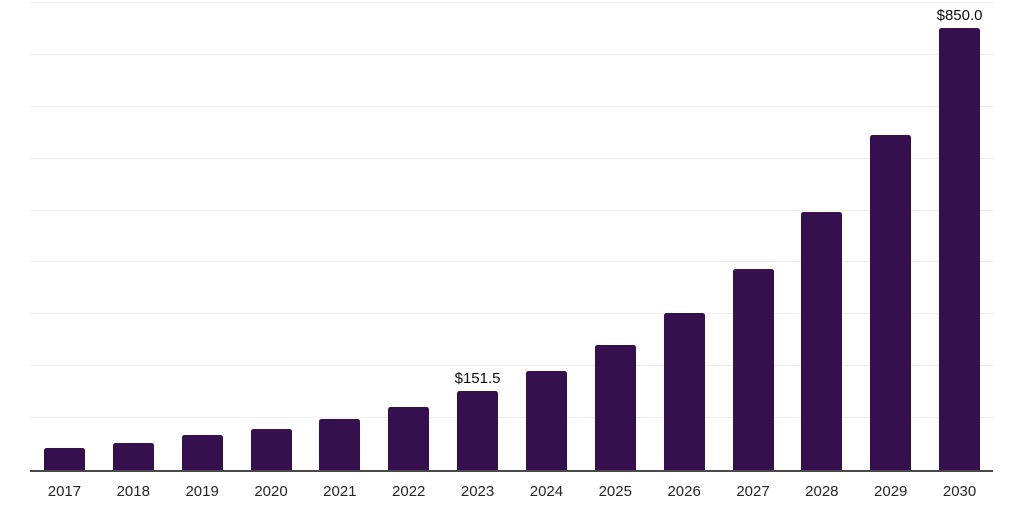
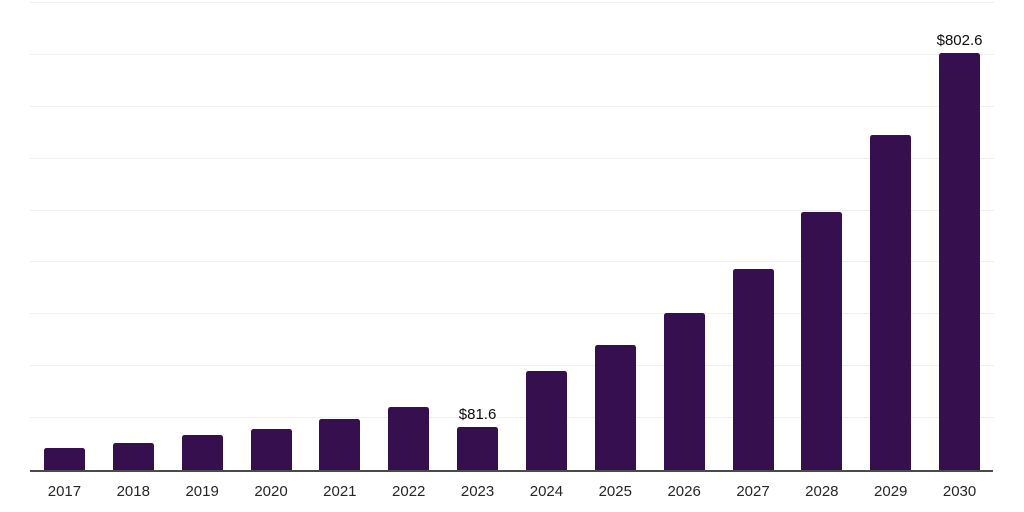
2023: $151.5 -> $81.6
2030: $850.0 -> $802.6
